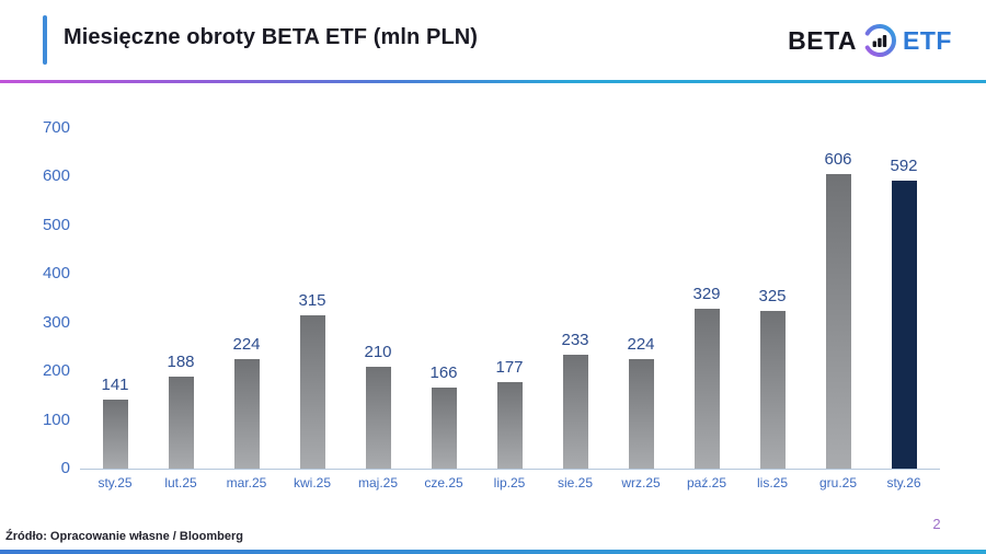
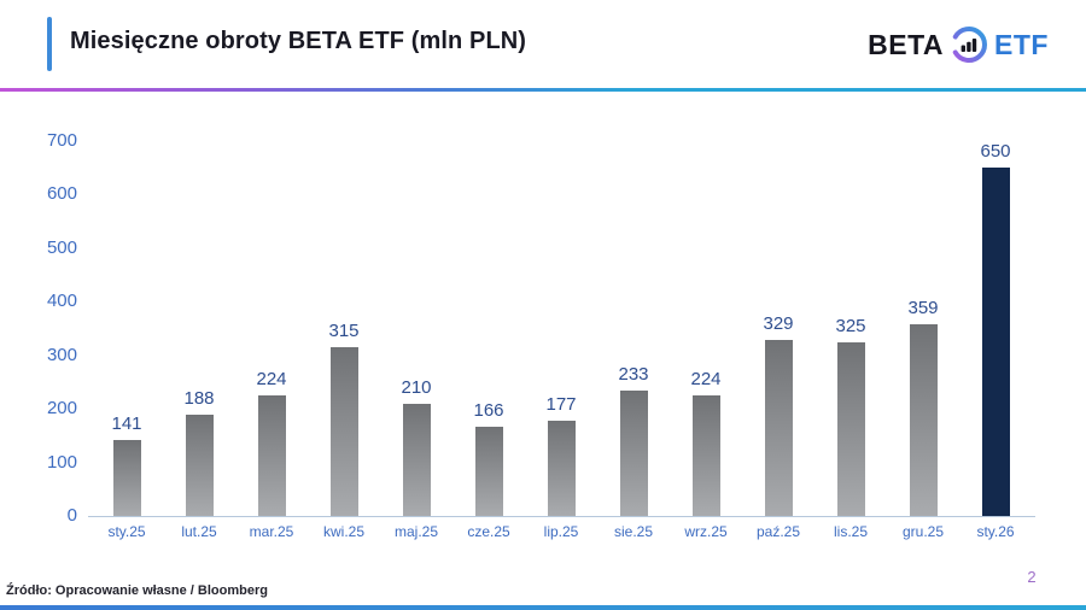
gru.25: 606 -> 359
sty.26: 592 -> 650
